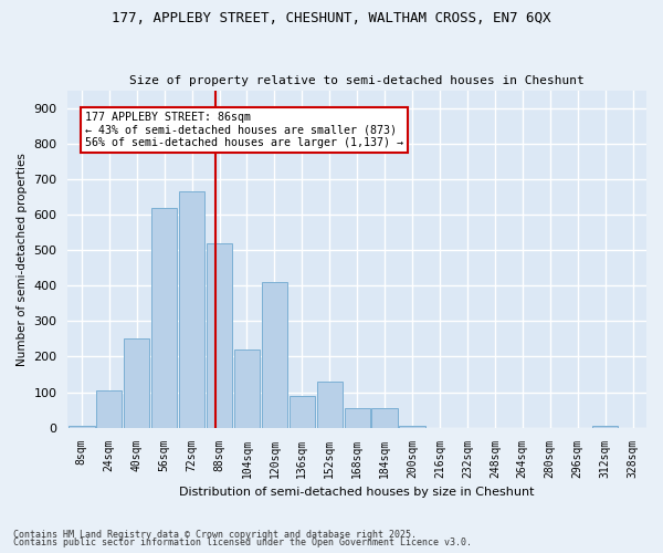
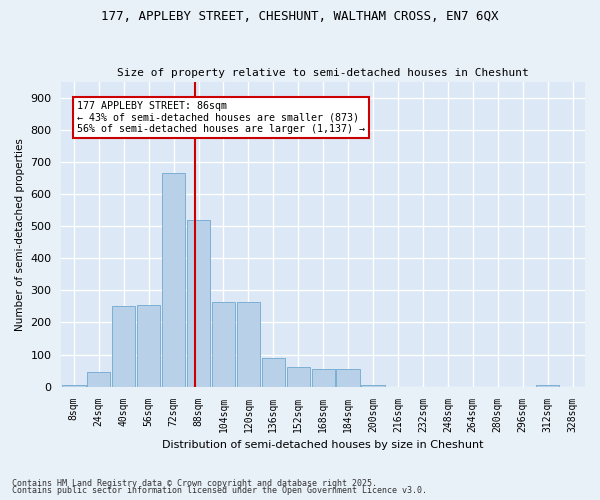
24sqm: 105 -> 45
56sqm: 620 -> 255
104sqm: 220 -> 265
120sqm: 410 -> 265
152sqm: 130 -> 60
